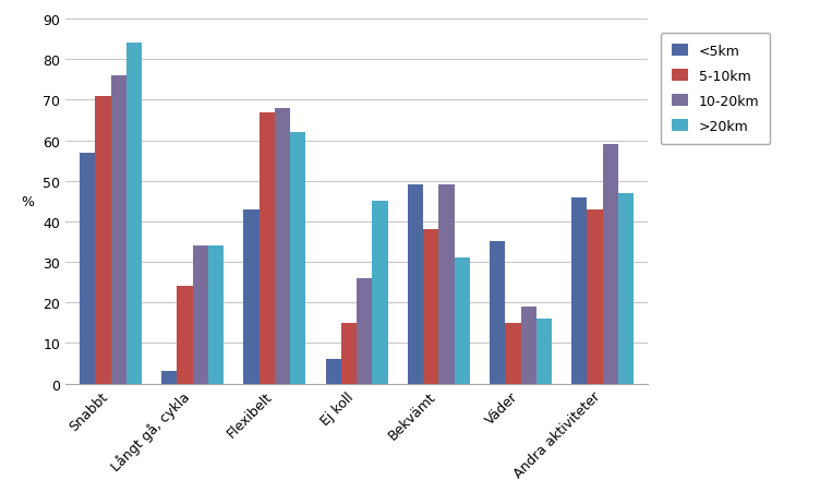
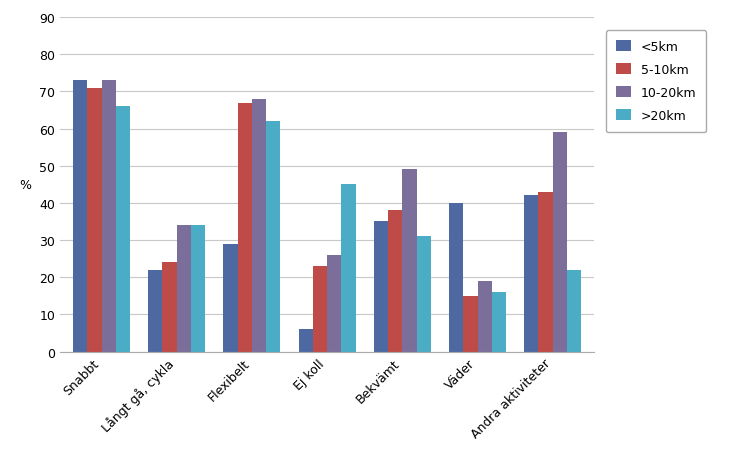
<5km/Snabbt: 57 -> 73
10-20km/Snabbt: 76 -> 73
>20km/Snabbt: 84 -> 66
<5km/Långt gå, cykla: 3 -> 22
<5km/Flexibelt: 43 -> 29
5-10km/Ej koll: 15 -> 23
<5km/Bekvämt: 49 -> 35
<5km/Väder: 35 -> 40
<5km/Andra aktiviteter: 46 -> 42
>20km/Andra aktiviteter: 47 -> 22
